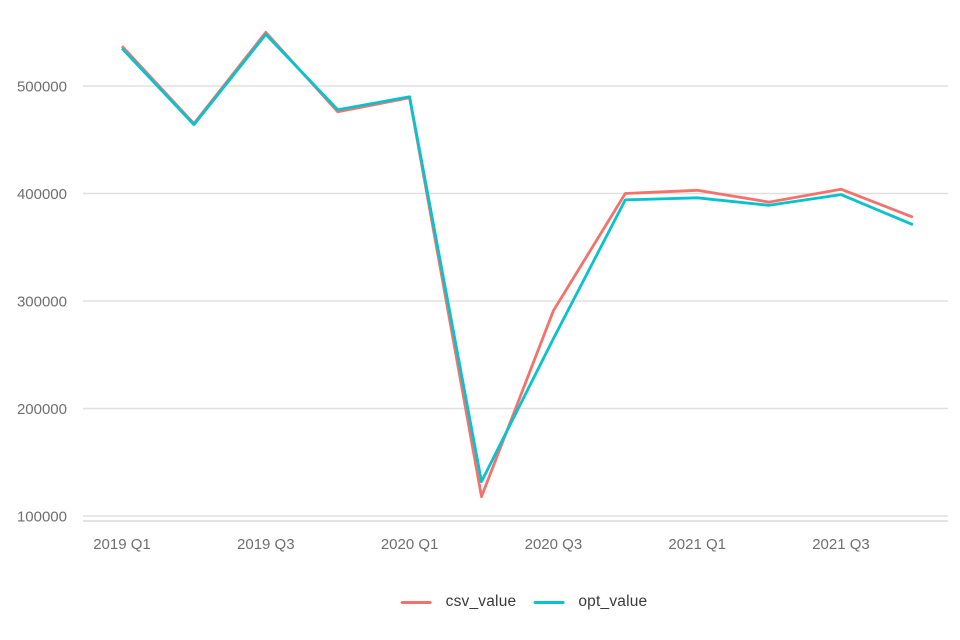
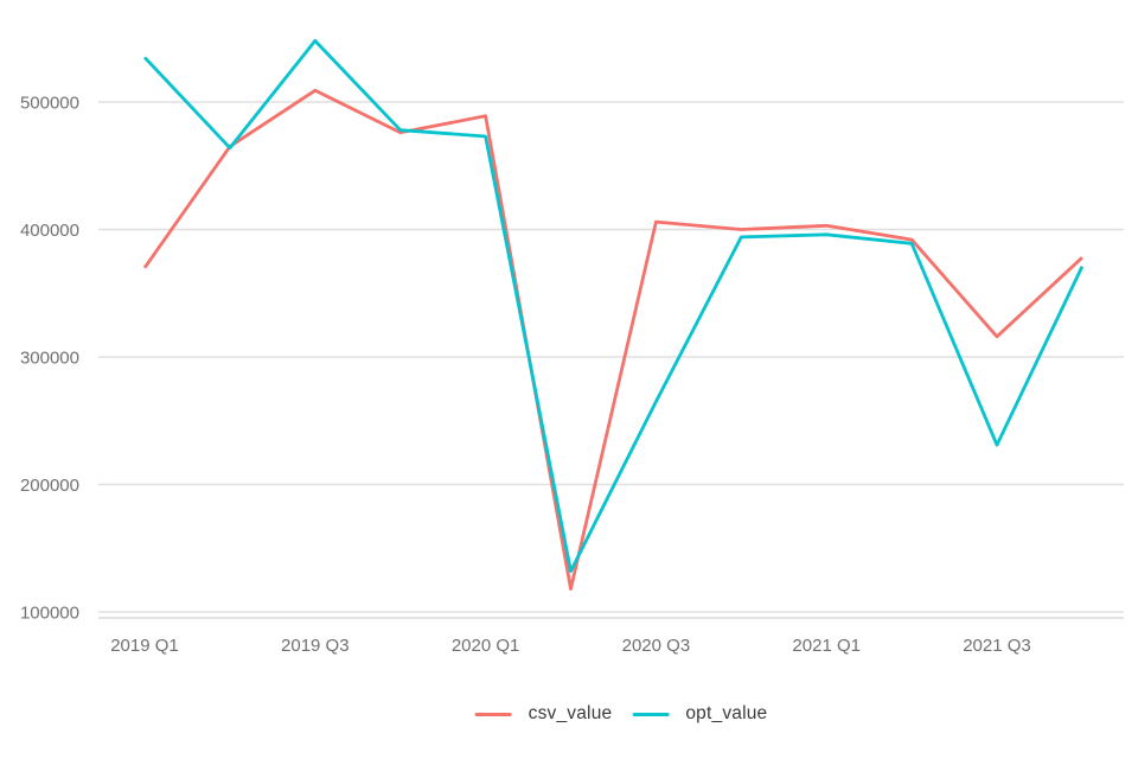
csv_value/2019 Q1: 537000 -> 370000
csv_value/2019 Q3: 550000 -> 509000
opt_value/2020 Q1: 490000 -> 473000
csv_value/2020 Q3: 291000 -> 406000
csv_value/2021 Q3: 404000 -> 316000
opt_value/2021 Q3: 399000 -> 231000
